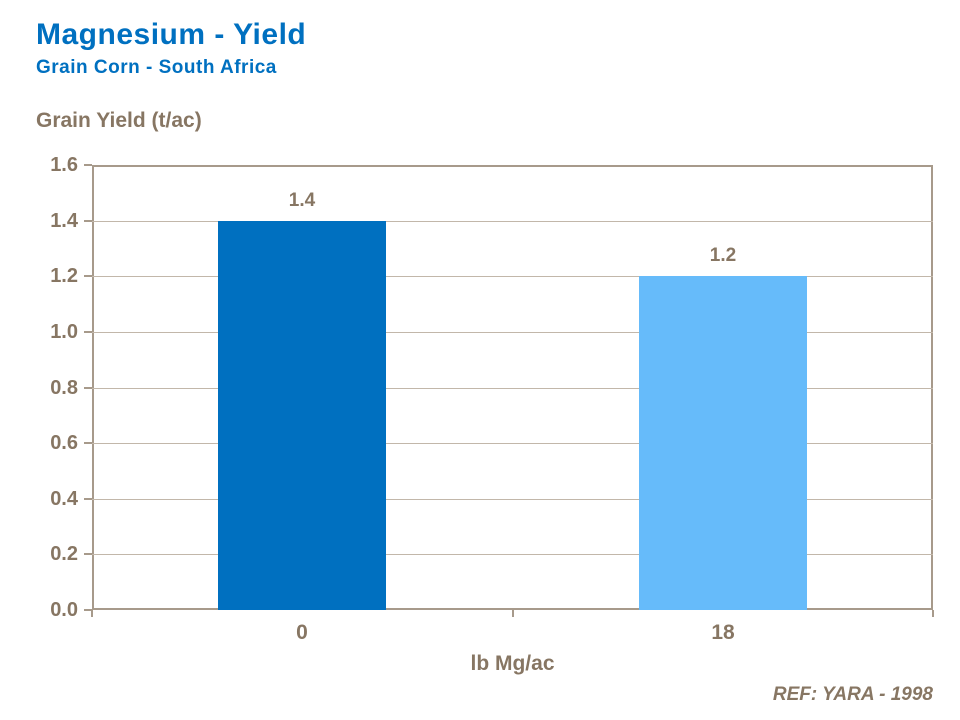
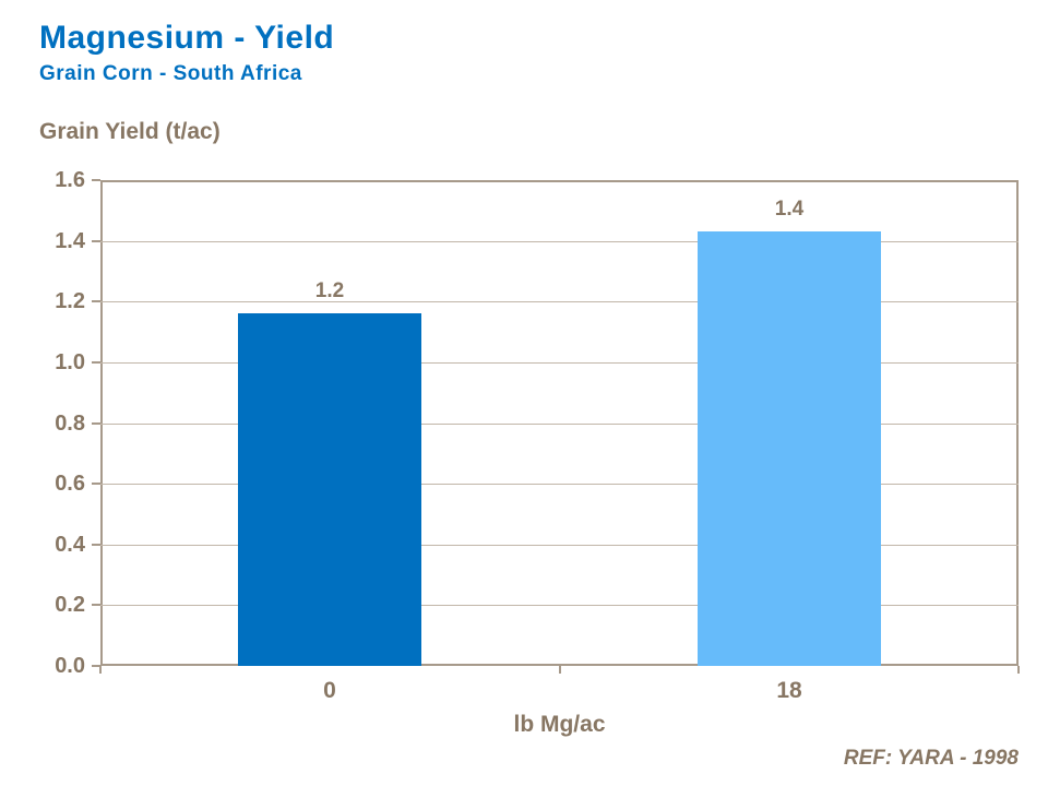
0: 1.4 -> 1.2
18: 1.2 -> 1.4
